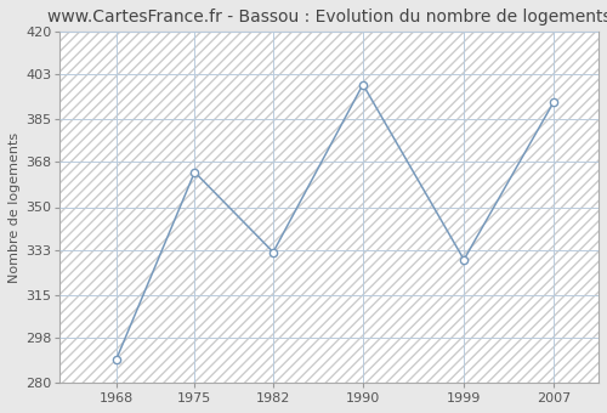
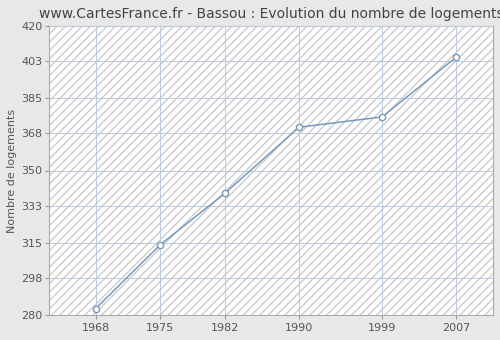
1968: 289 -> 283
1975: 364 -> 314
1982: 332 -> 339
1990: 399 -> 371
1999: 329 -> 376
2007: 392 -> 405
